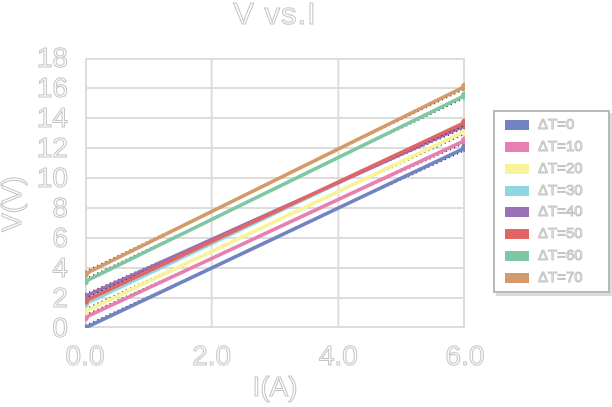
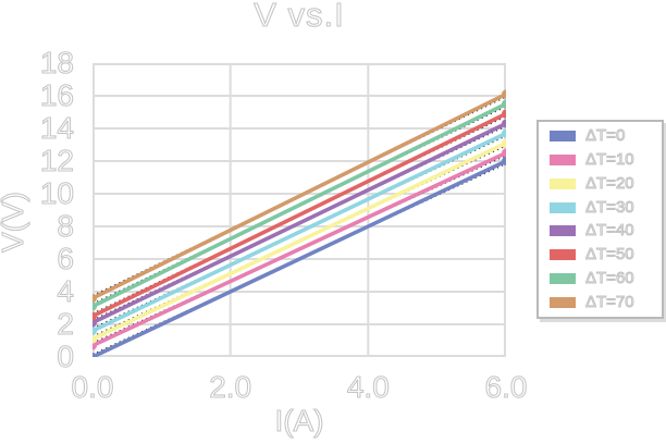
ΔT=50/0: 1.8 -> 2.5
ΔT=40/6: 13.5 -> 14.3
ΔT=50/6: 13.7 -> 14.9
